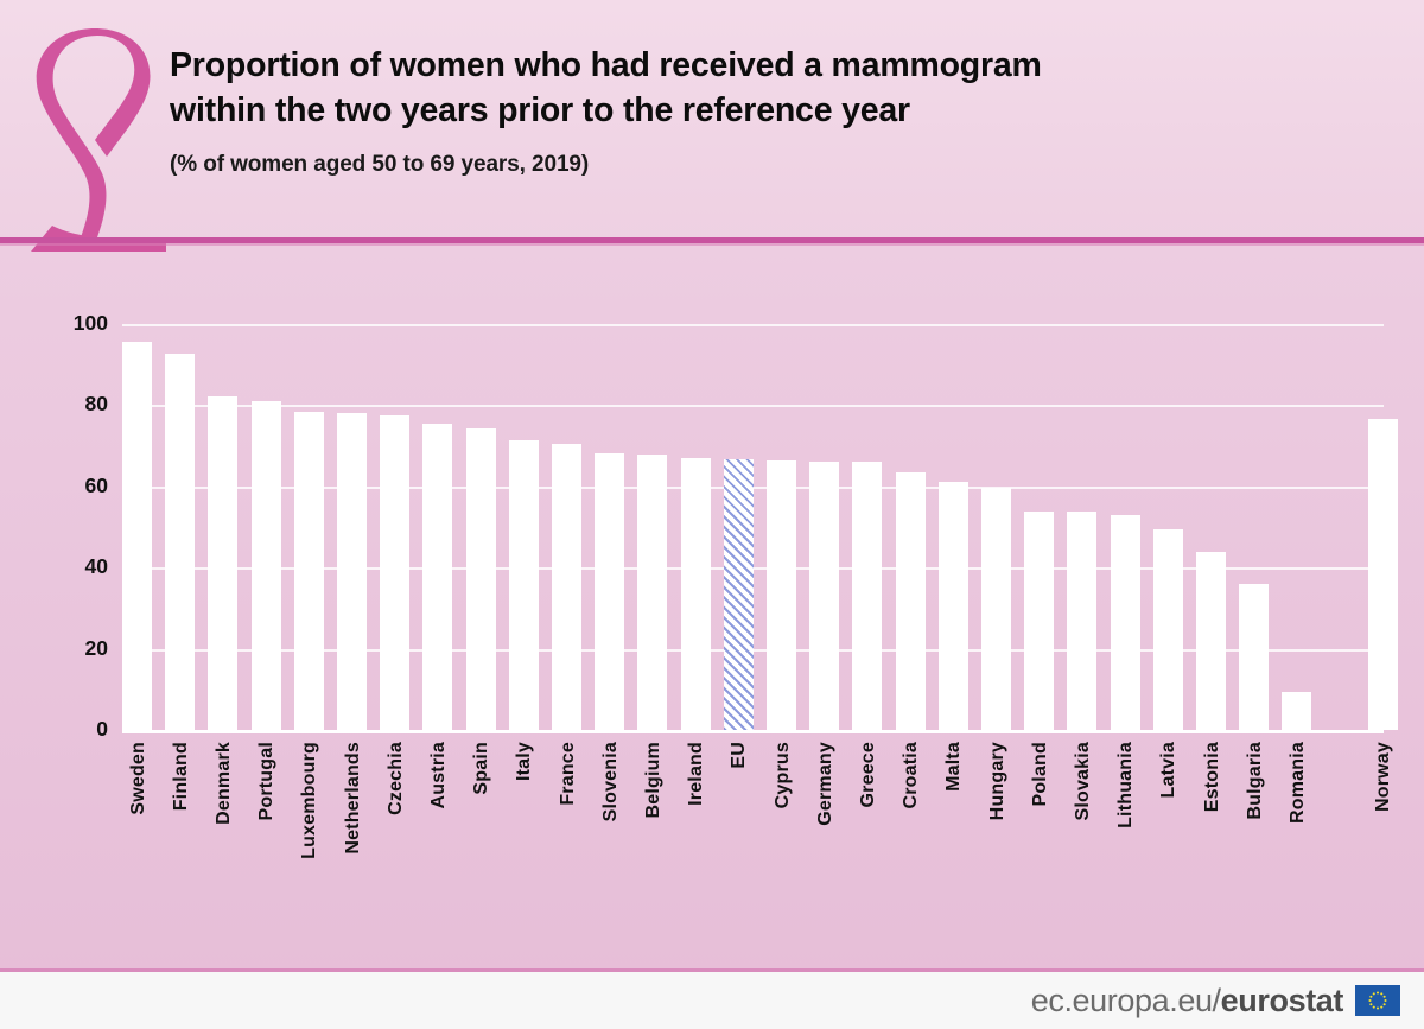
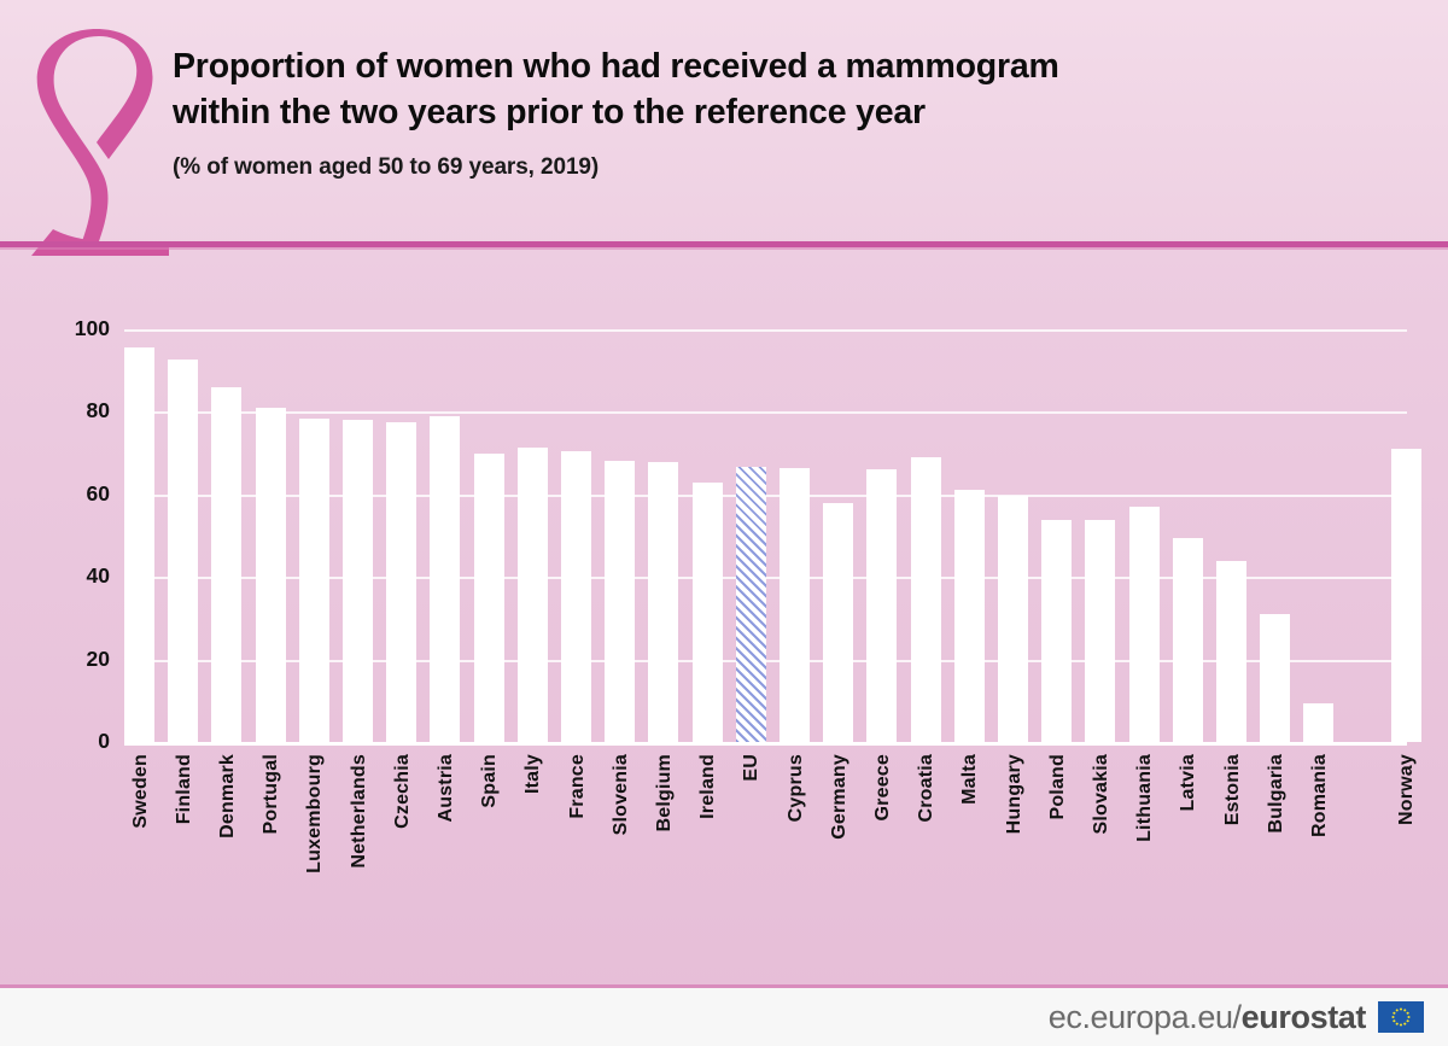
Denmark: 82 -> 86
Austria: 75 -> 79
Spain: 74 -> 70
Ireland: 67 -> 63
Germany: 66 -> 58
Croatia: 64 -> 69
Lithuania: 53 -> 57
Bulgaria: 36 -> 31
Norway: 77 -> 71
